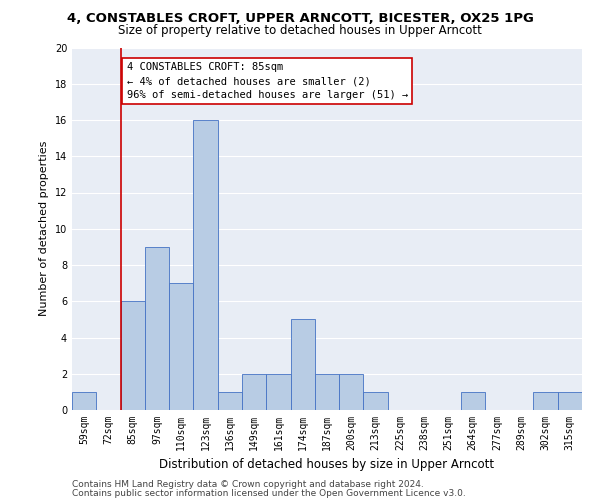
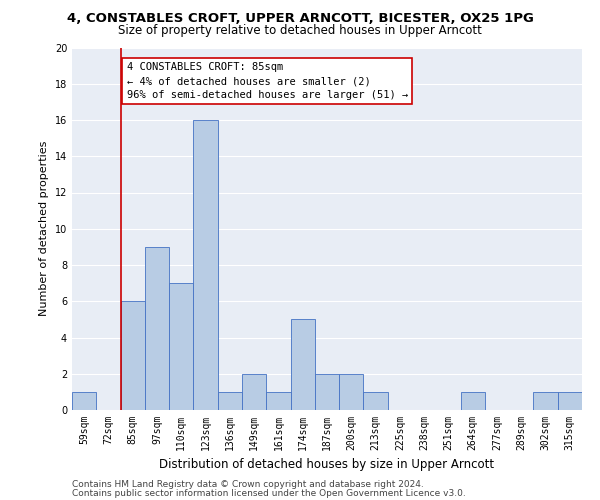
161sqm: 2 -> 1
